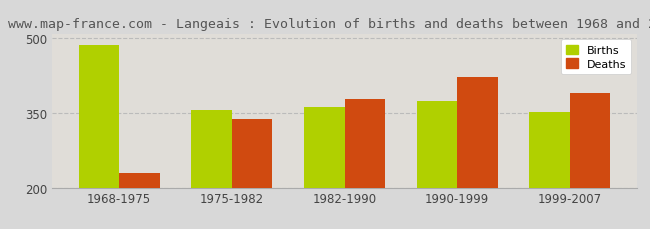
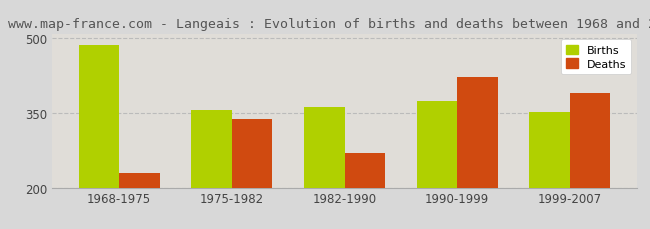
Deaths/1982-1990: 378 -> 270
